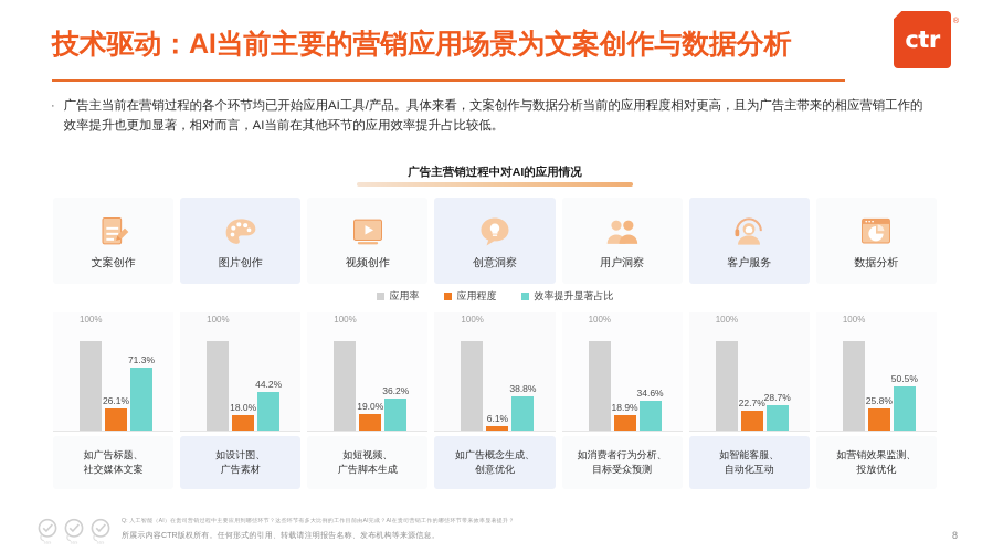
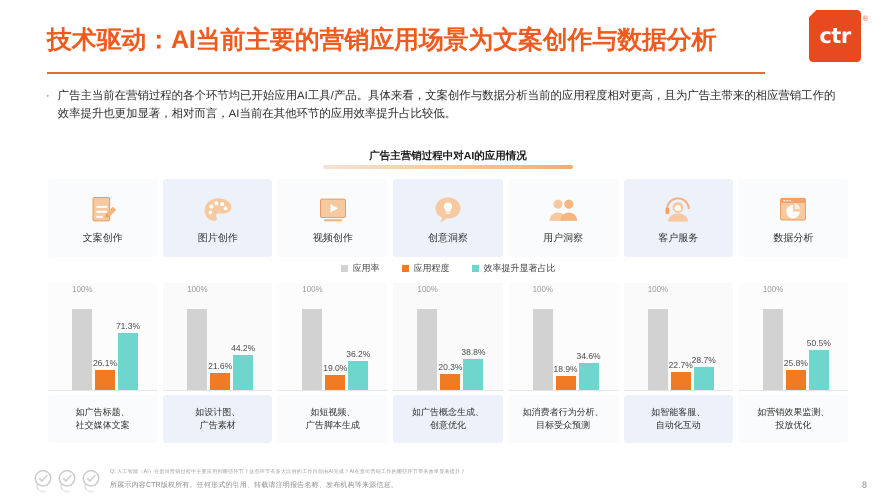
应用程度/图片创作: 18.0% -> 21.6%
应用程度/创意洞察: 6.1% -> 20.3%
